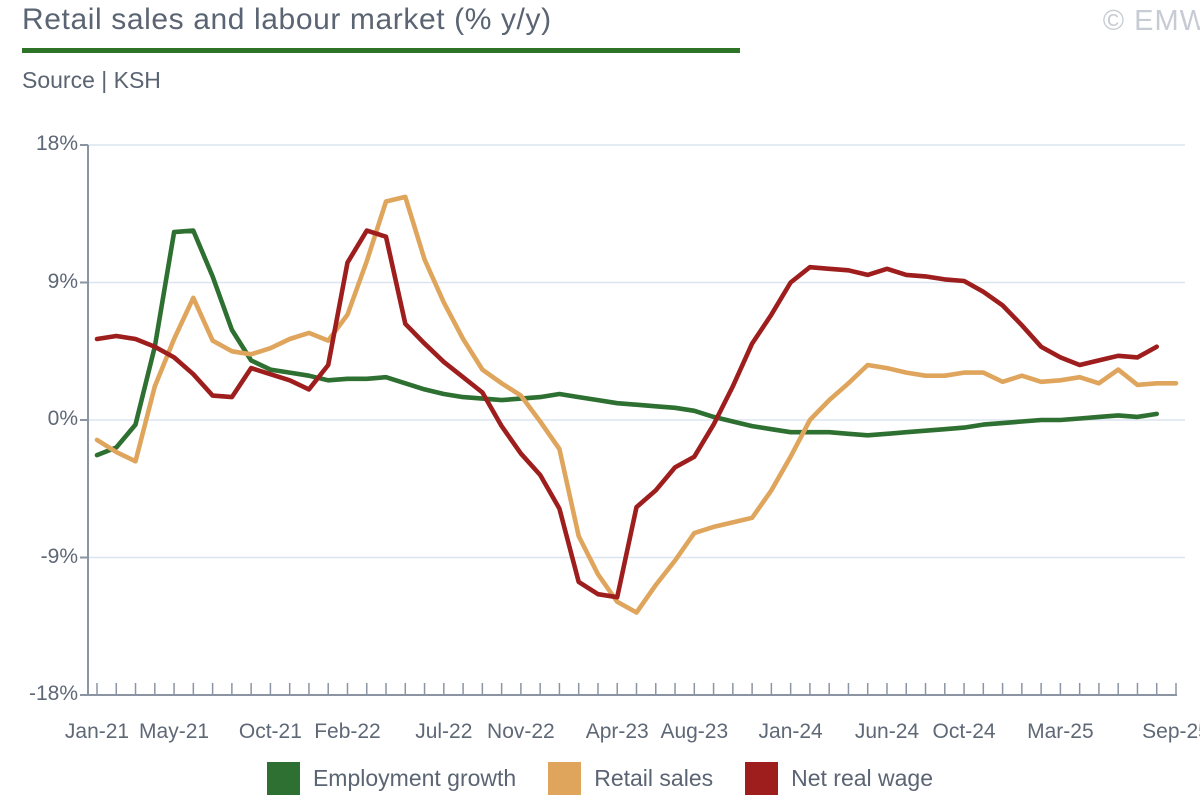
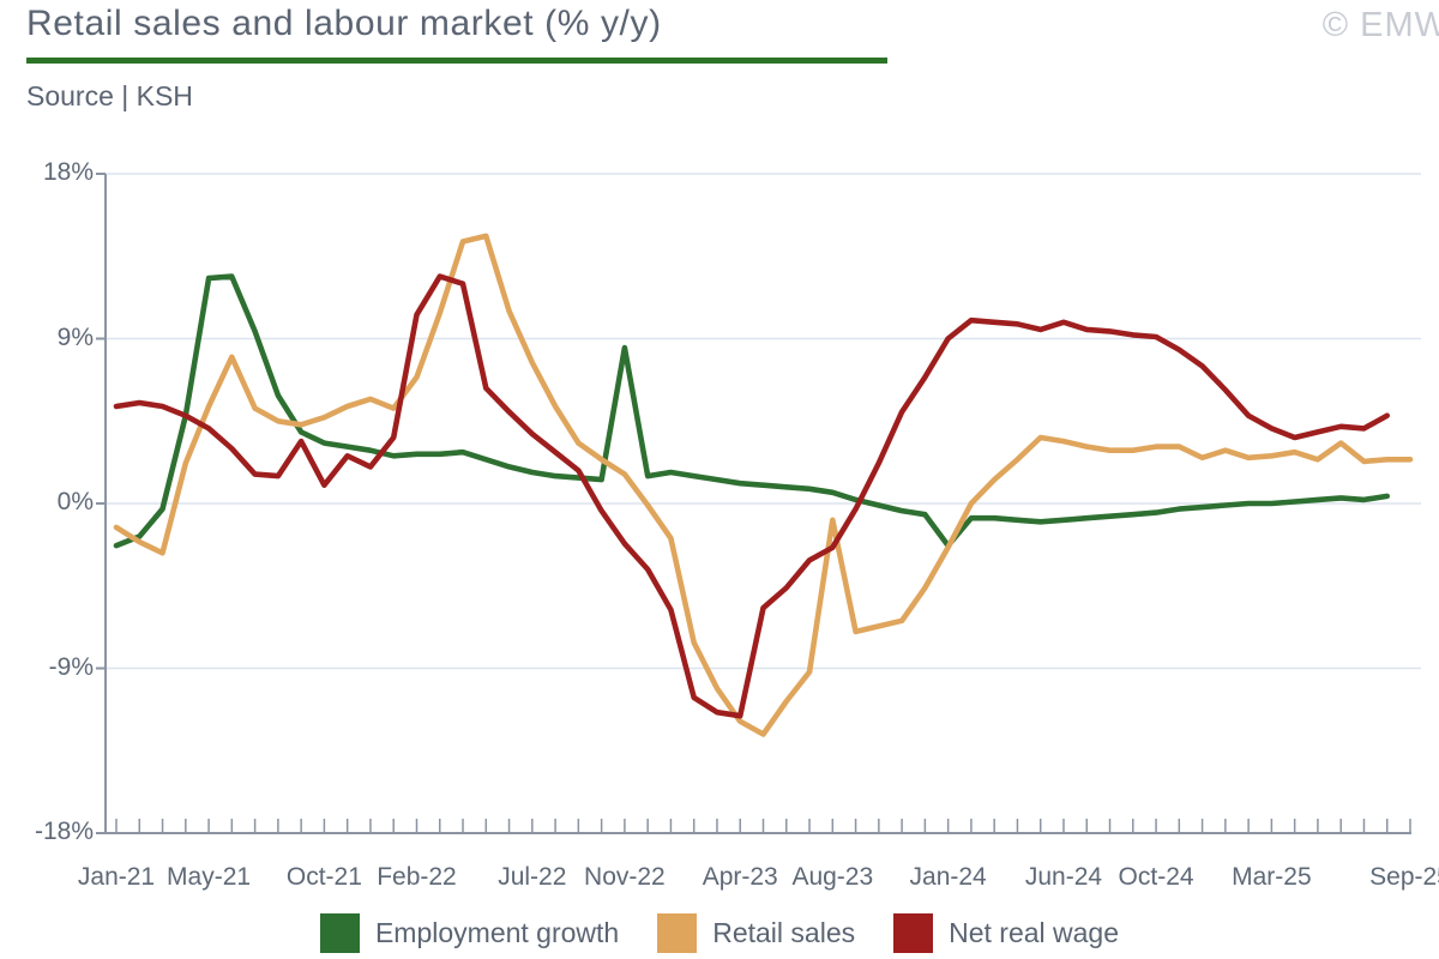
Net real wage/Oct-21: 3.0% -> 1.0%
Employment growth/Nov-22: 1.4% -> 8.5%
Retail sales/Aug-23: -7.4% -> -0.9%
Employment growth/Jan-24: -0.8% -> -2.3%
